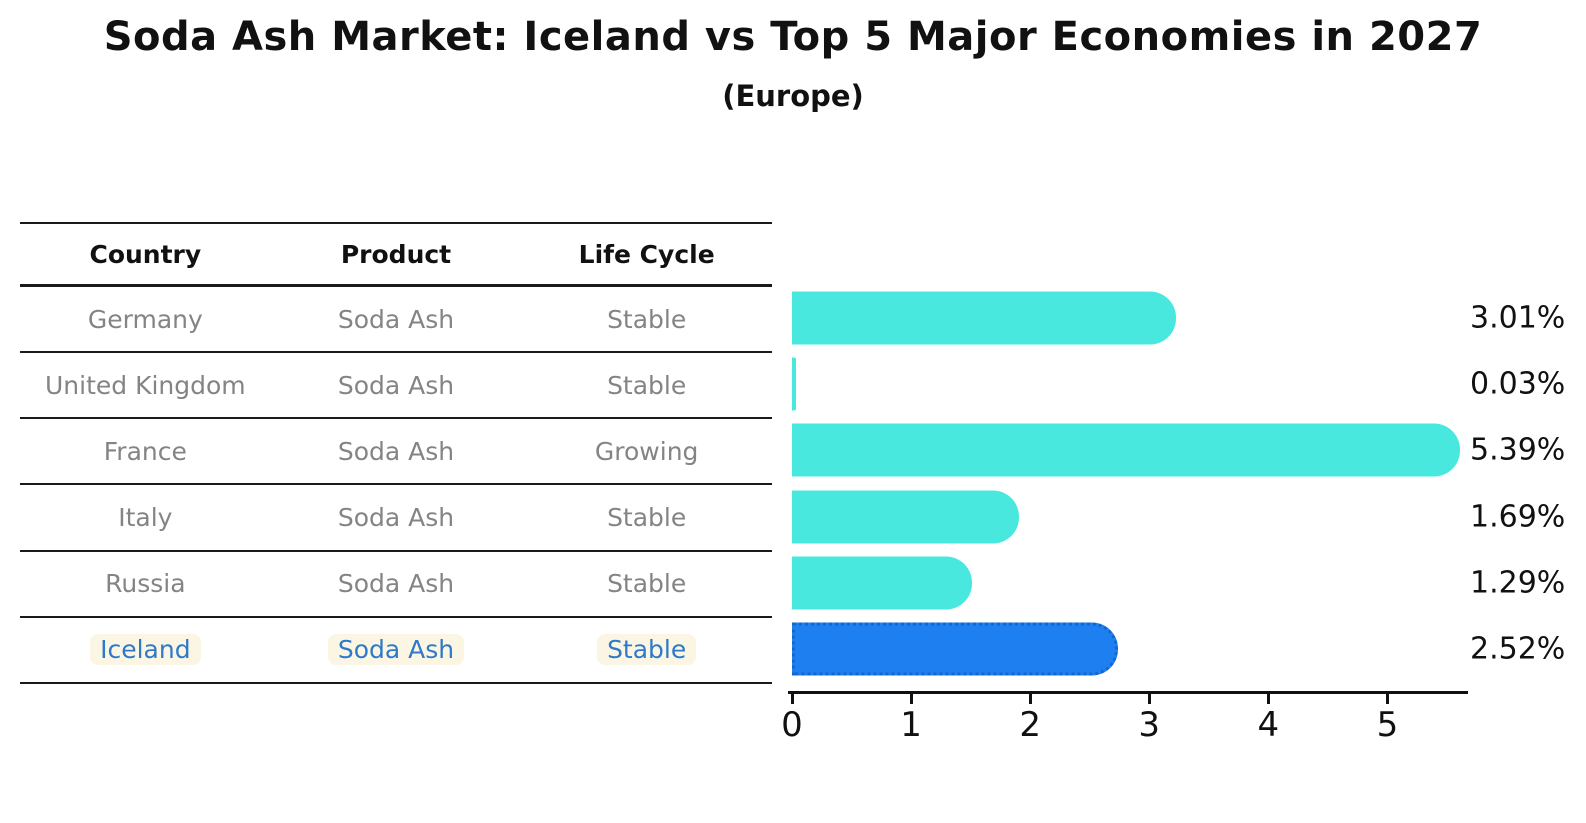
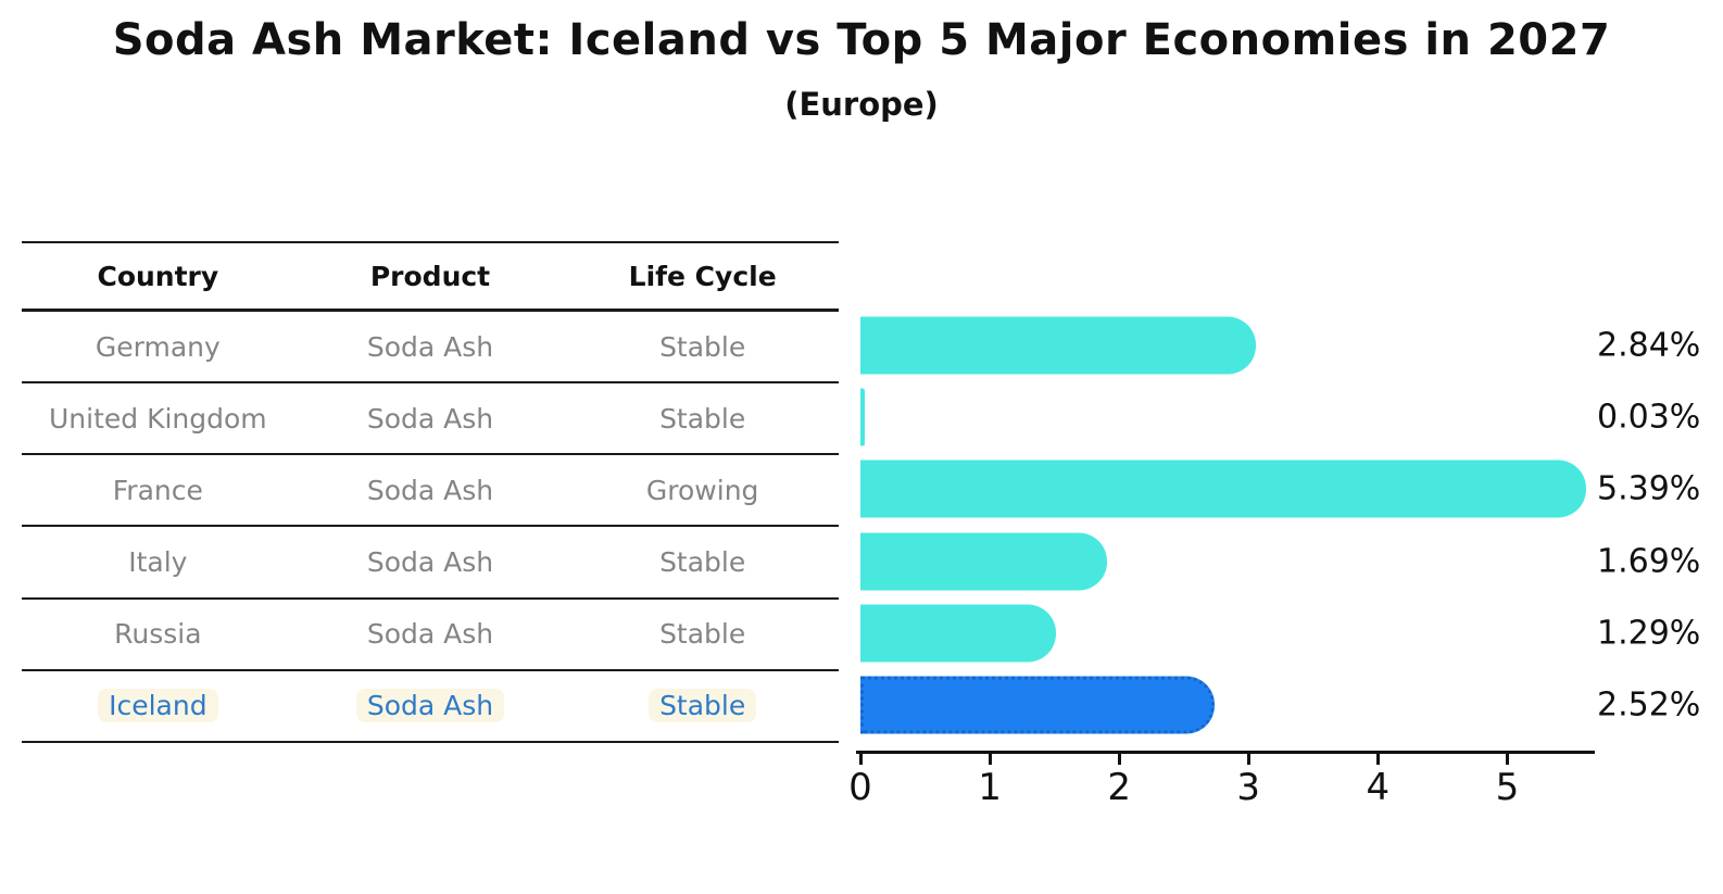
Germany: 3.01% -> 2.84%
